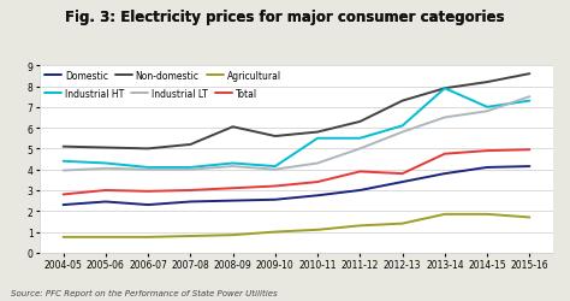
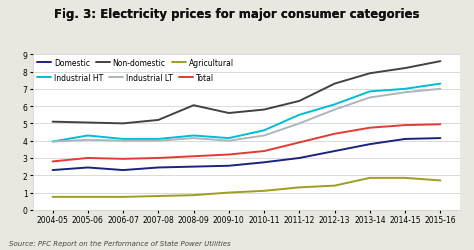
Industrial HT/2004-05: 4.4 -> 4.0
Industrial HT/2010-11: 5.5 -> 4.6
Total/2012-13: 3.8 -> 4.4
Industrial HT/2013-14: 7.9 -> 6.8
Industrial LT/2015-16: 7.5 -> 7.0
